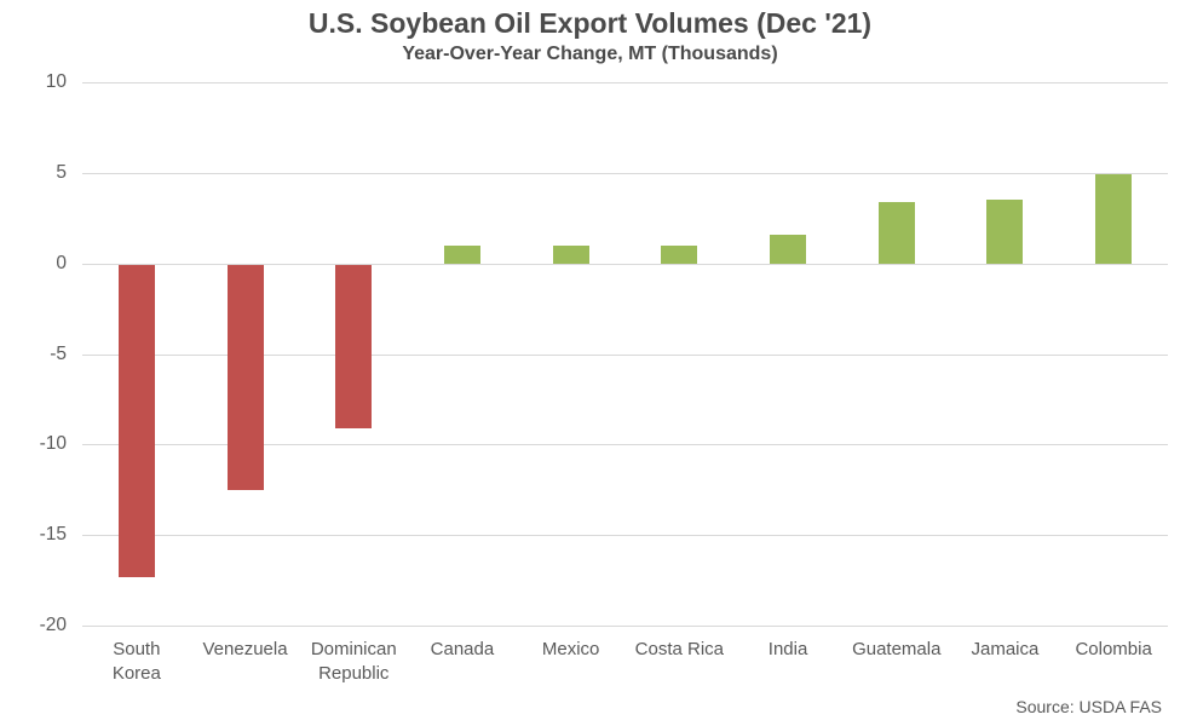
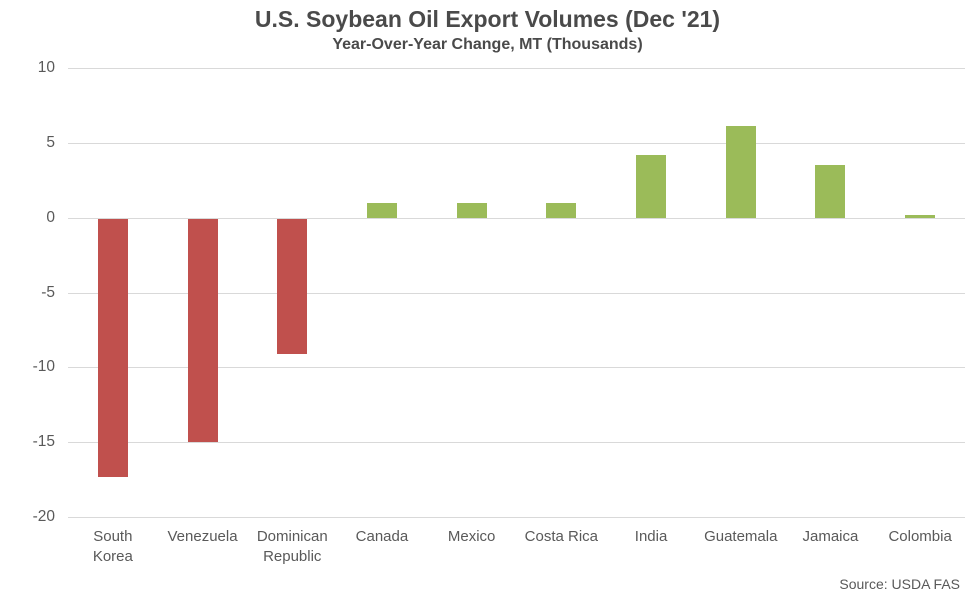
Venezuela: -12.5 -> -15.0
India: 1.6 -> 4.2
Guatemala: 3.4 -> 6.1
Colombia: 4.9 -> 0.2
